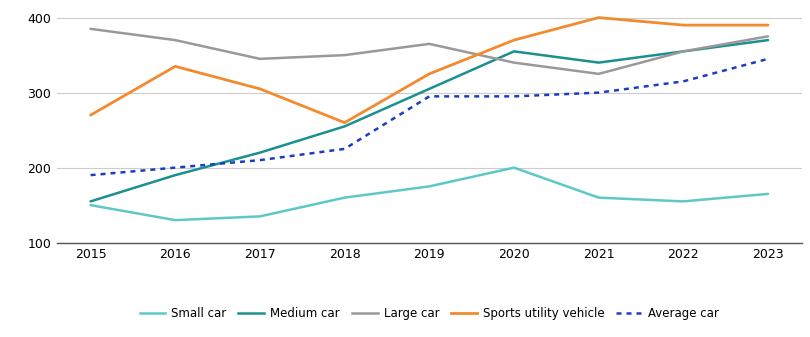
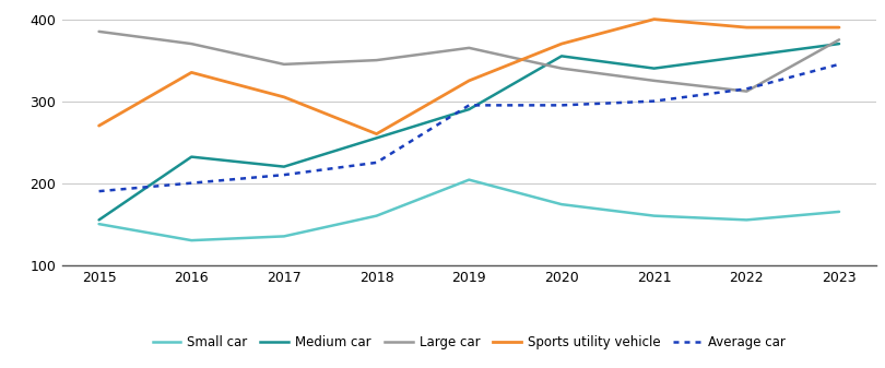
Medium car/2016: 190 -> 232
Small car/2019: 175 -> 204
Medium car/2019: 305 -> 290
Small car/2020: 200 -> 174
Large car/2022: 355 -> 312
